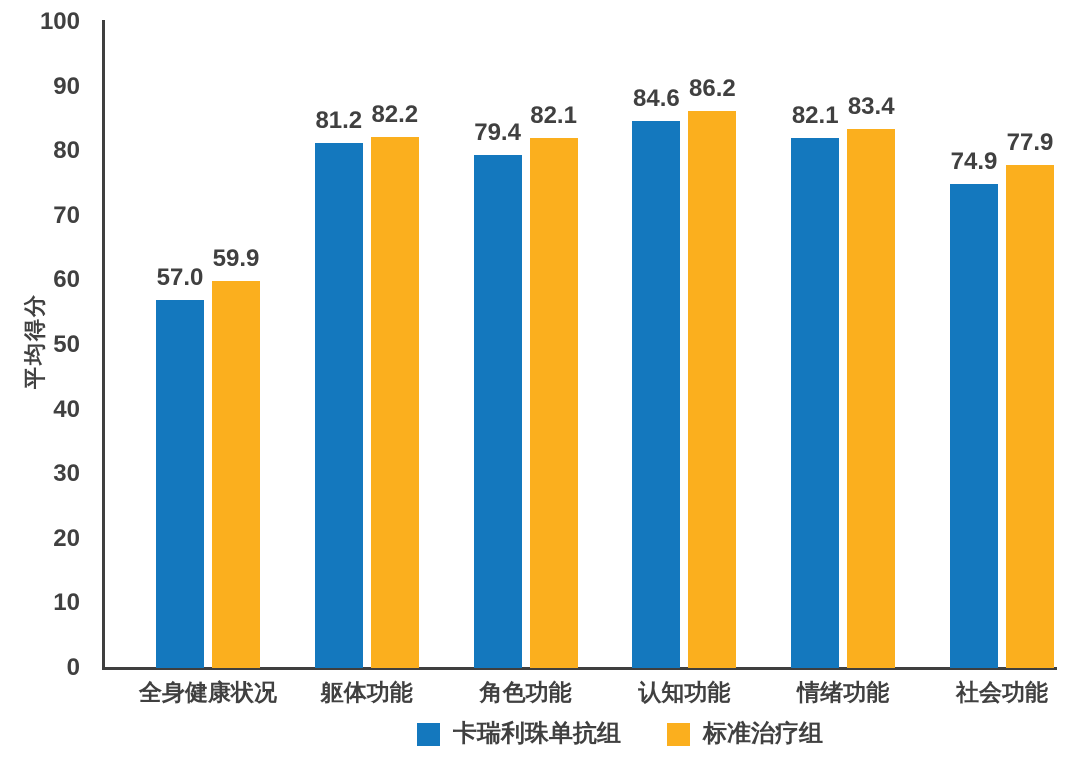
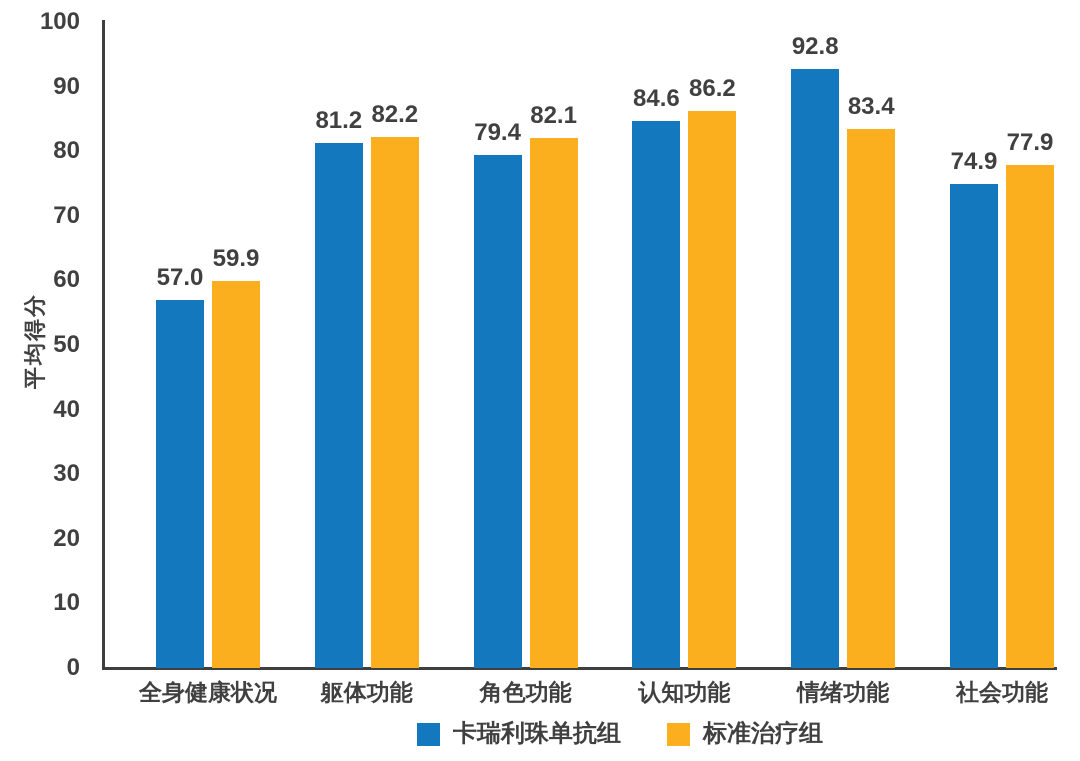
卡瑞利珠单抗组/情绪功能: 82.1 -> 92.8
